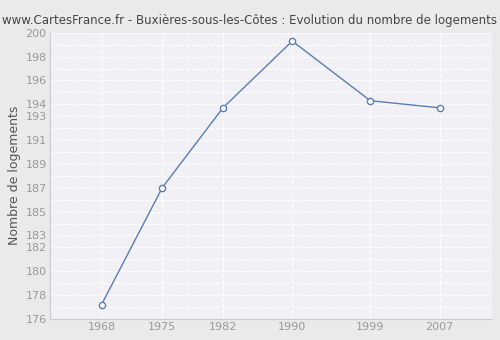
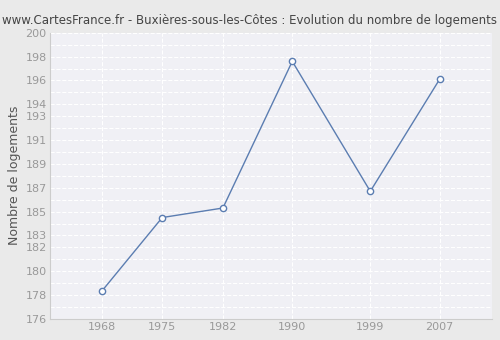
1968: 177.2 -> 178.3
1975: 187.0 -> 184.5
1982: 193.7 -> 185.3
1990: 199.3 -> 197.6
1999: 194.3 -> 186.7
2007: 193.7 -> 196.1
